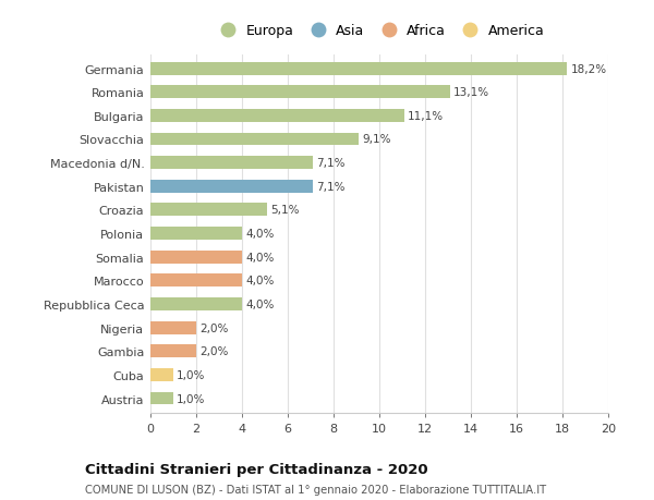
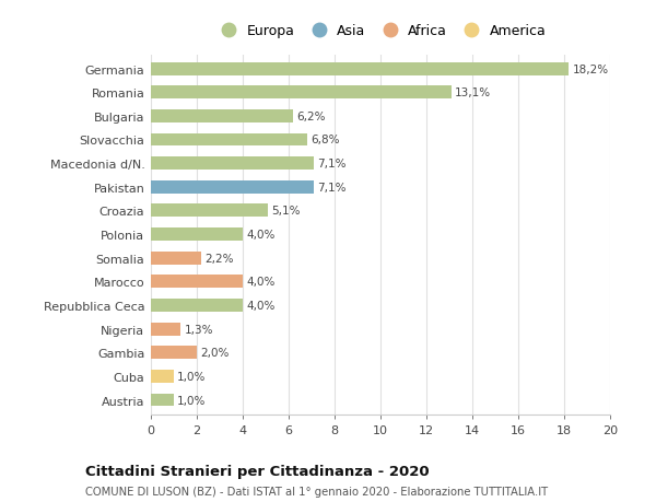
Bulgaria: 11,1% -> 6,2%
Slovacchia: 9,1% -> 6,8%
Somalia: 4,0% -> 2,2%
Nigeria: 2,0% -> 1,3%
